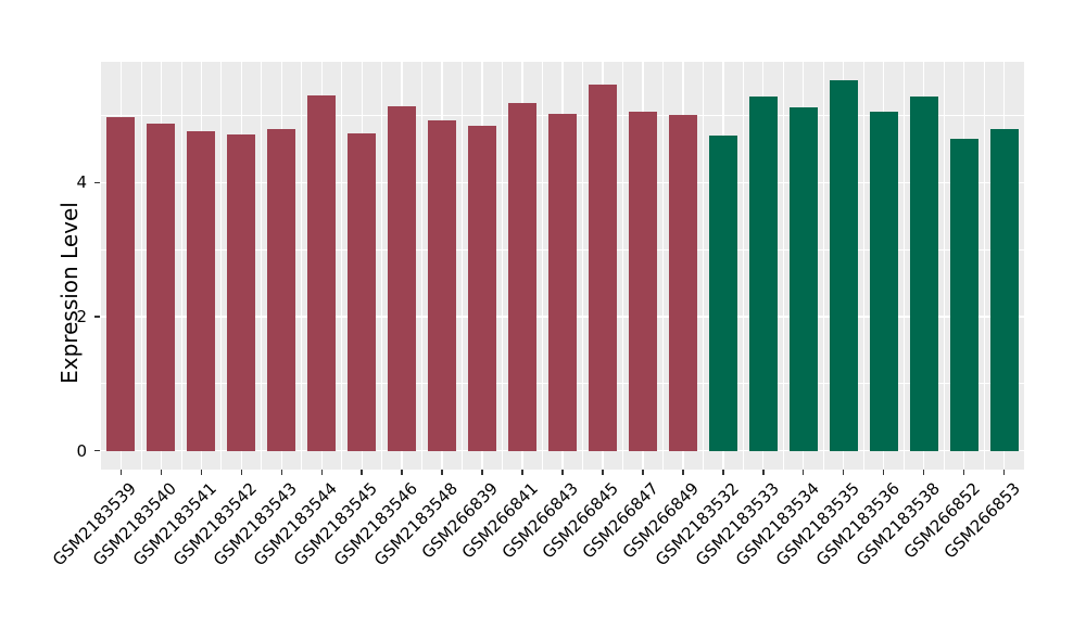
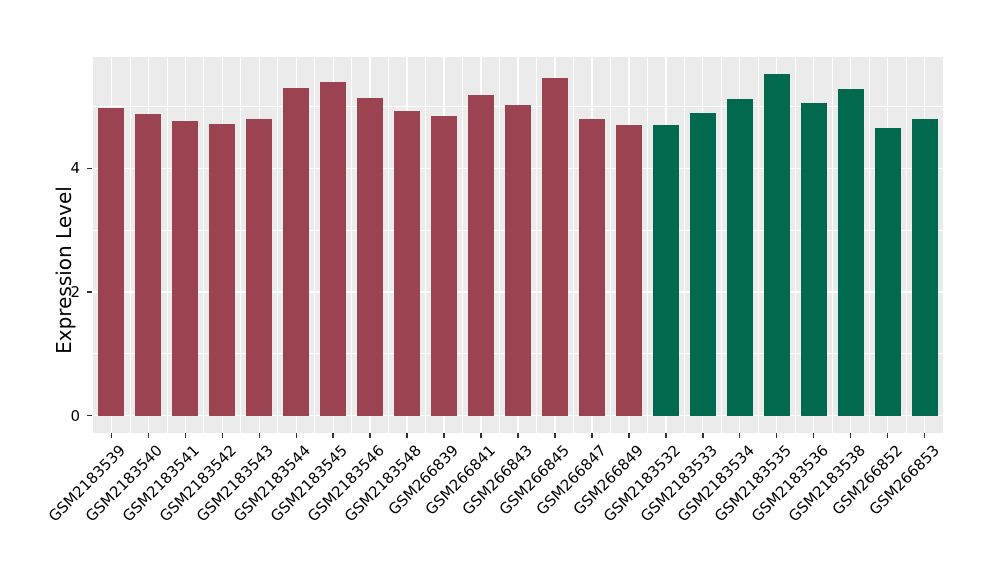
GSM2183545: 4.7 -> 5.4
GSM266847: 5.0 -> 4.8
GSM266849: 5.0 -> 4.7
GSM2183533: 5.3 -> 4.9
